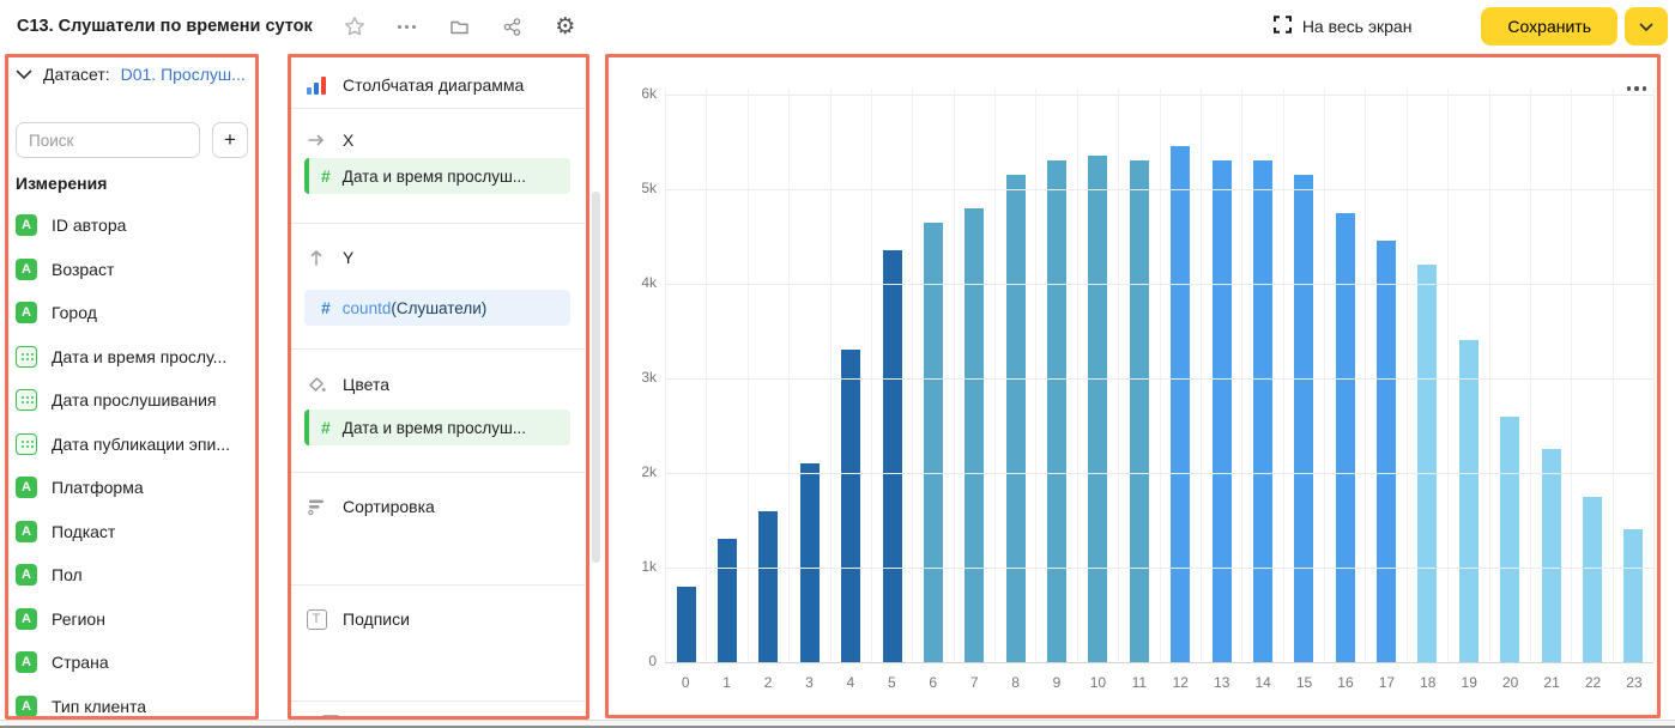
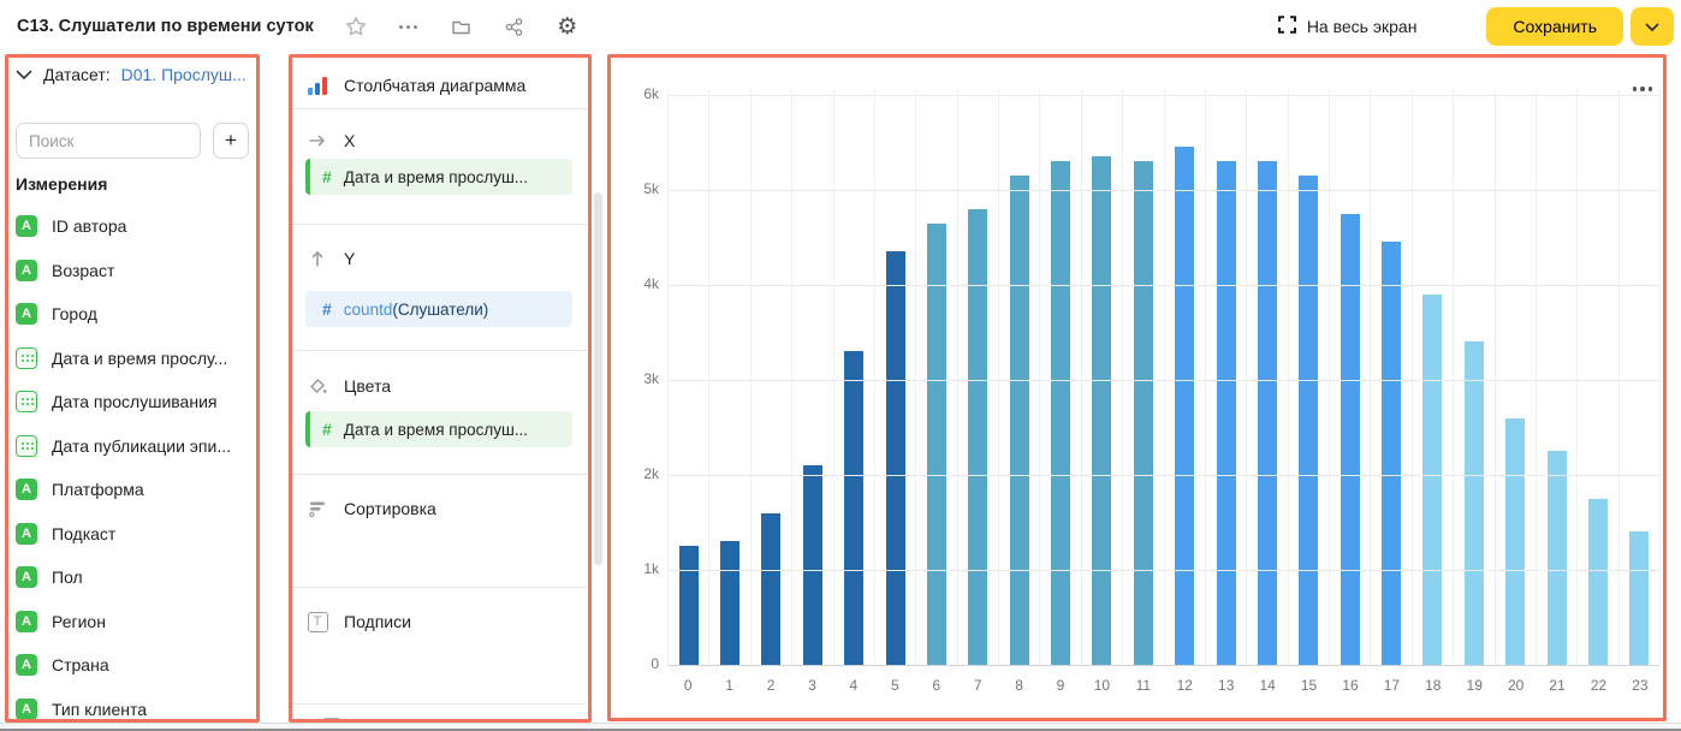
0: 0.8k -> 1.2k
18: 4.2k -> 3.9k
